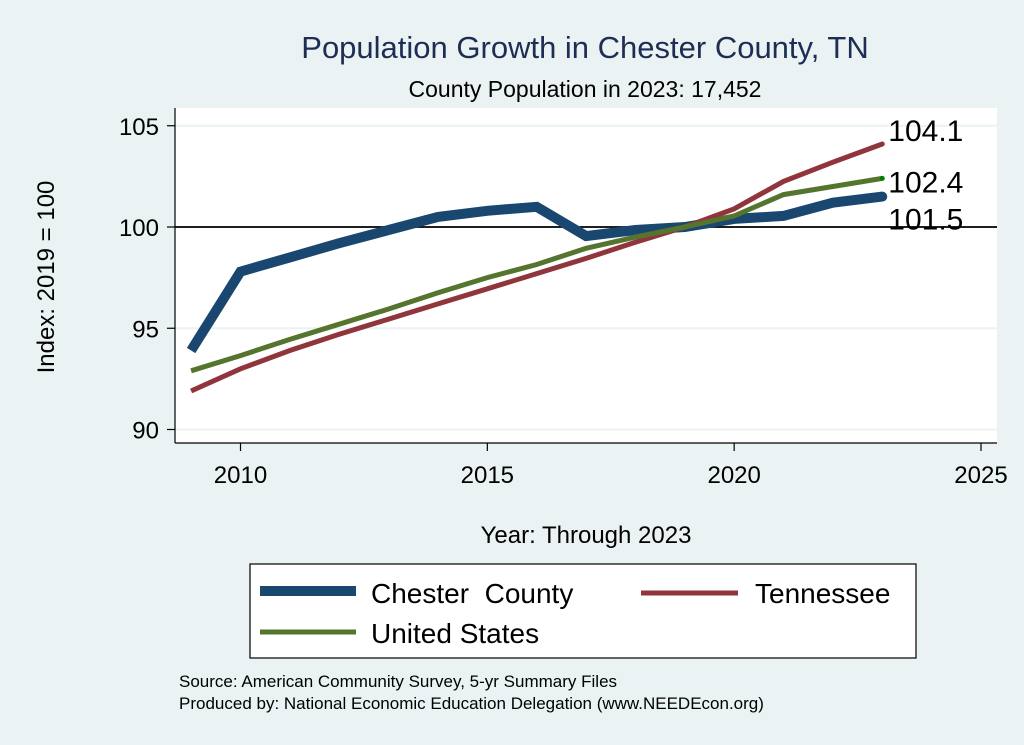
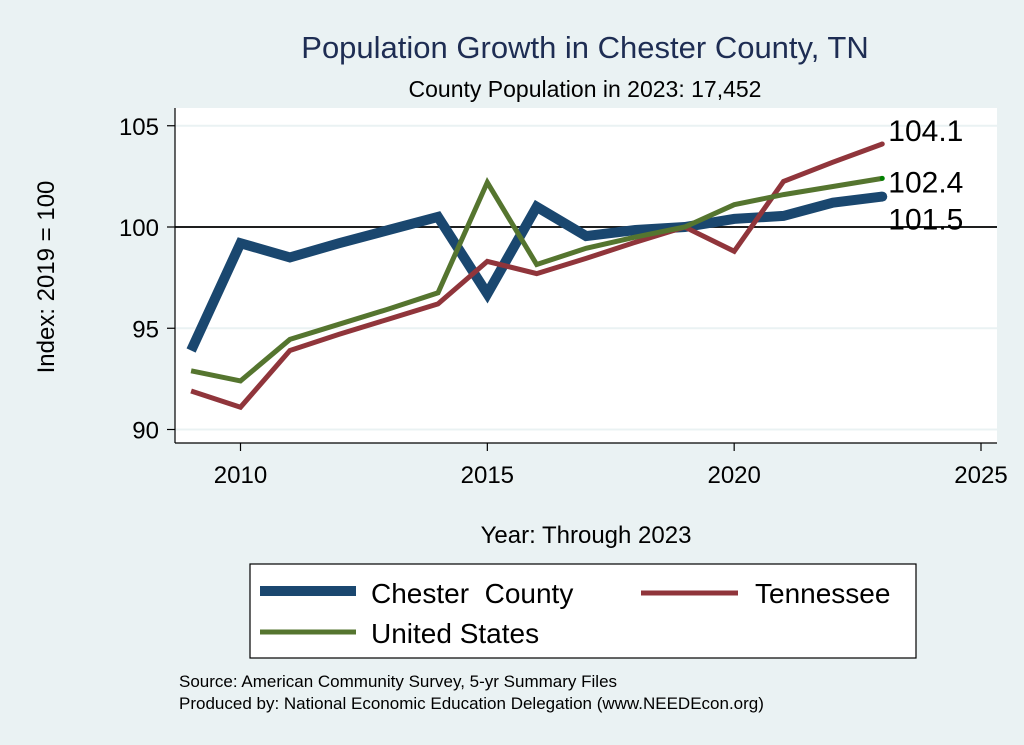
Chester County/2010: 97.8 -> 99.2
Tennessee/2010: 93.0 -> 91.1
United States/2010: 93.7 -> 92.4
Chester County/2015: 100.8 -> 96.7
Tennessee/2015: 97.0 -> 98.3
United States/2015: 97.5 -> 102.2
Tennessee/2020: 100.9 -> 98.8
United States/2020: 100.5 -> 101.1
